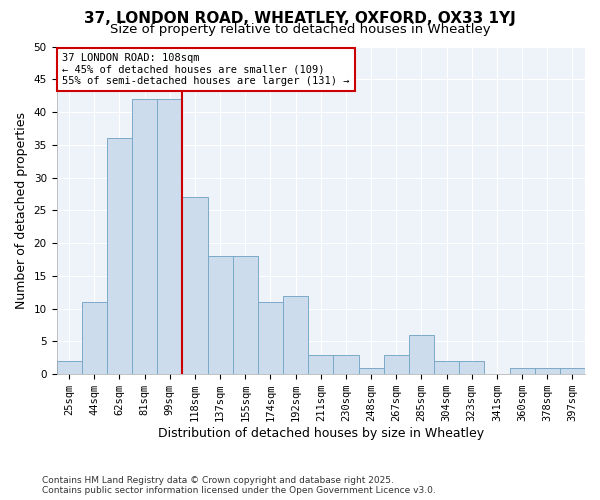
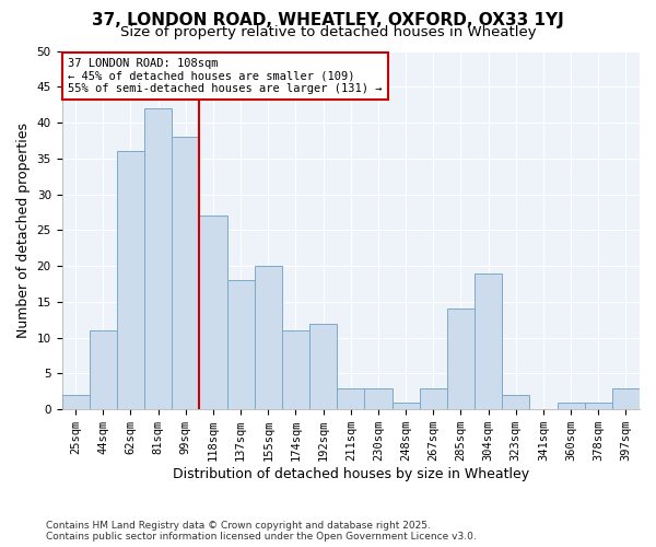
99sqm: 42 -> 38
155sqm: 18 -> 20
285sqm: 6 -> 14
304sqm: 2 -> 19
397sqm: 1 -> 3
